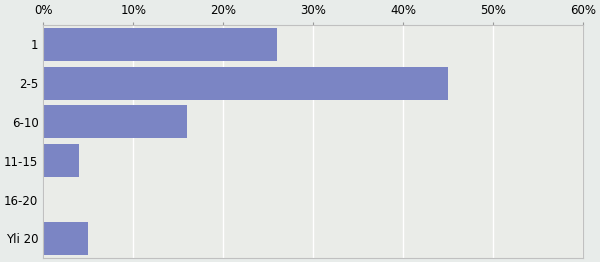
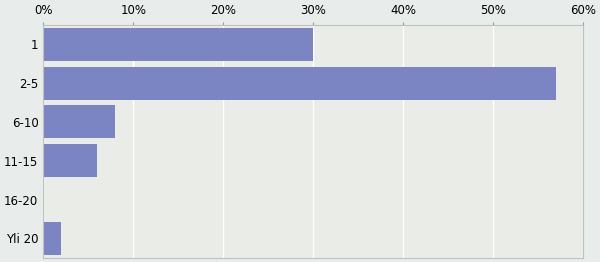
1: 26% -> 30%
2-5: 45% -> 57%
6-10: 16% -> 8%
11-15: 4% -> 6%
Yli 20: 5% -> 2%
